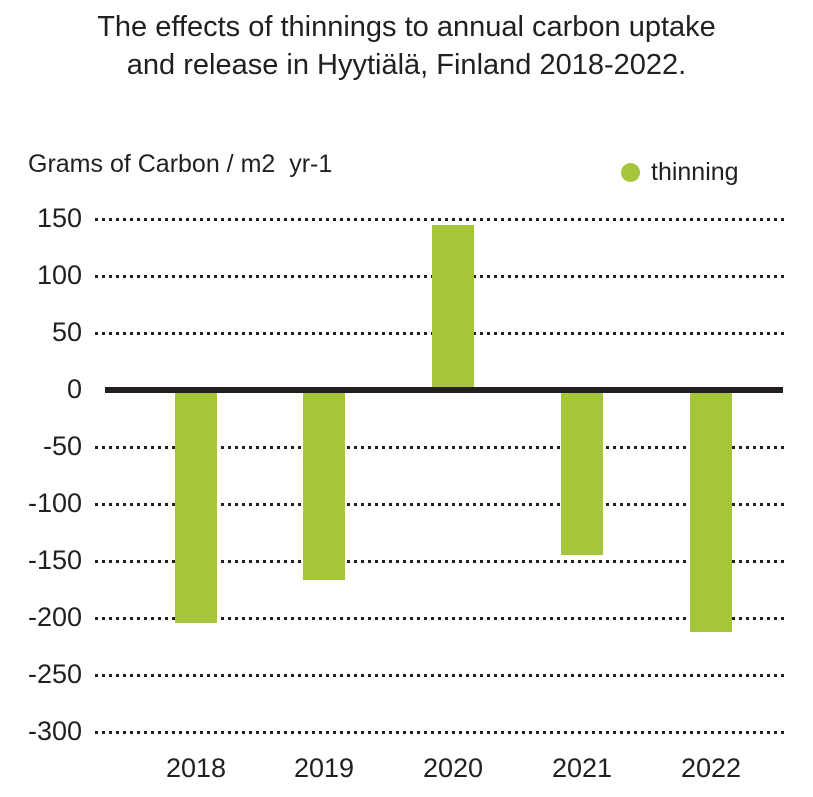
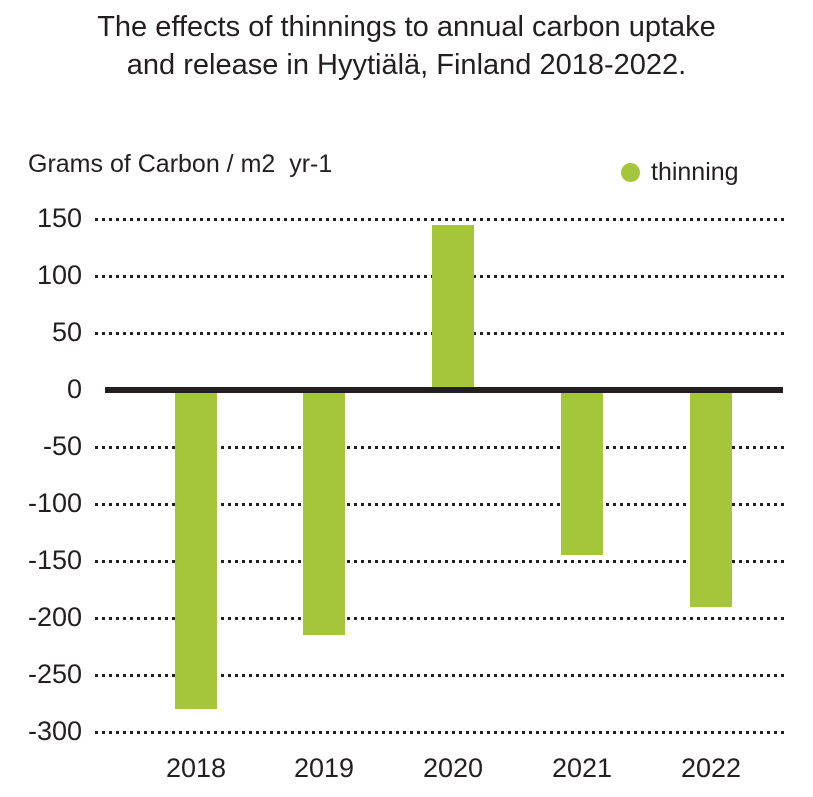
2018: -204 -> -280
2019: -167 -> -215
2022: -212 -> -190
